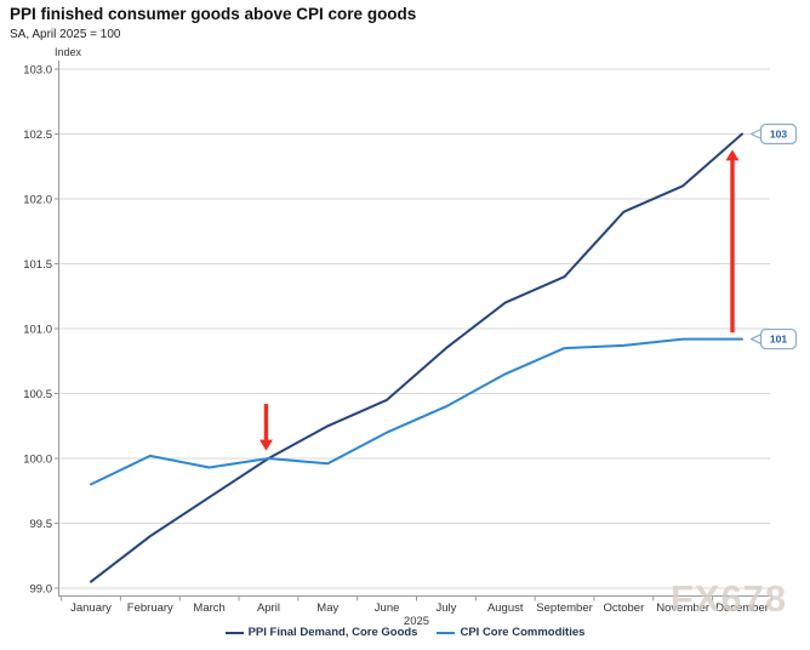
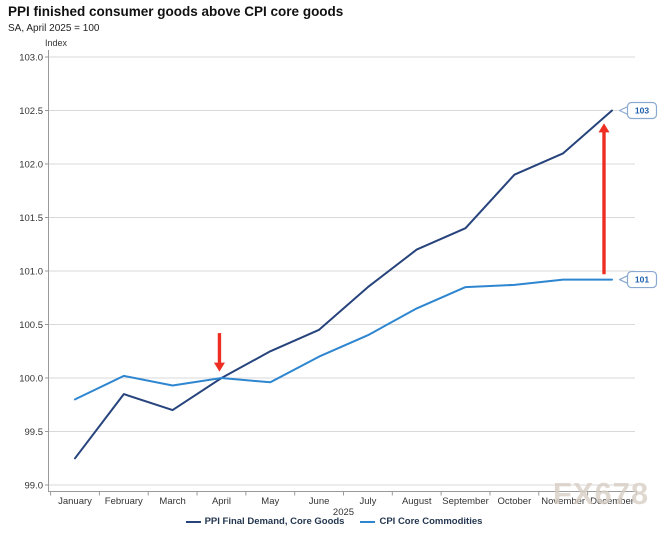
PPI Final Demand, Core Goods/January: 99.05 -> 99.25
PPI Final Demand, Core Goods/February: 99.40 -> 99.85
